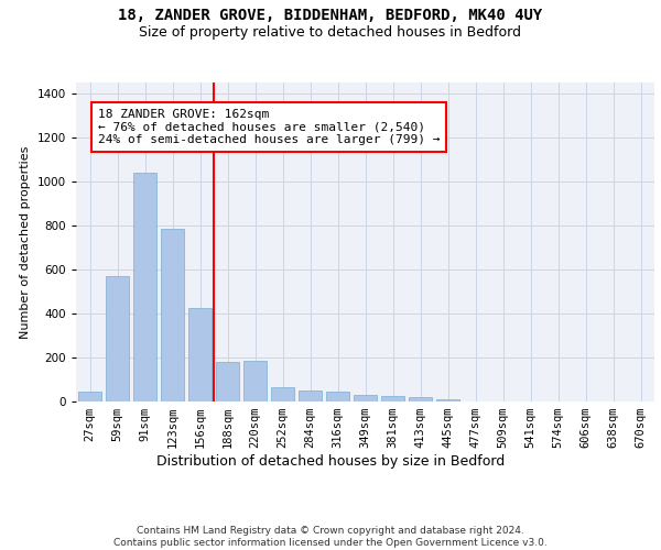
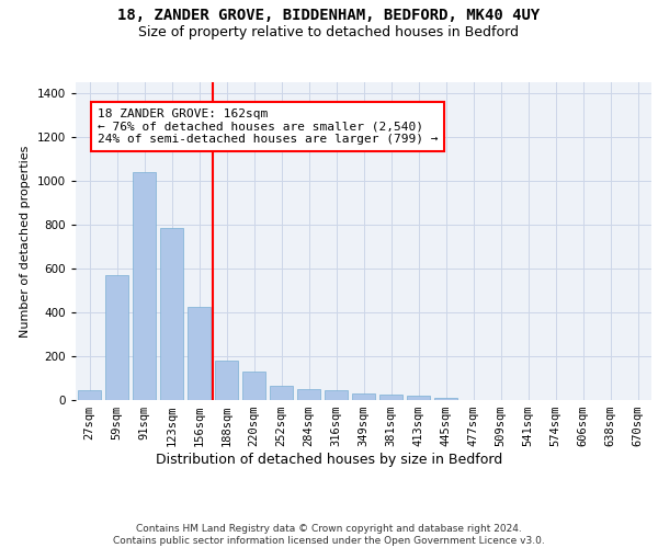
220sqm: 185 -> 128
